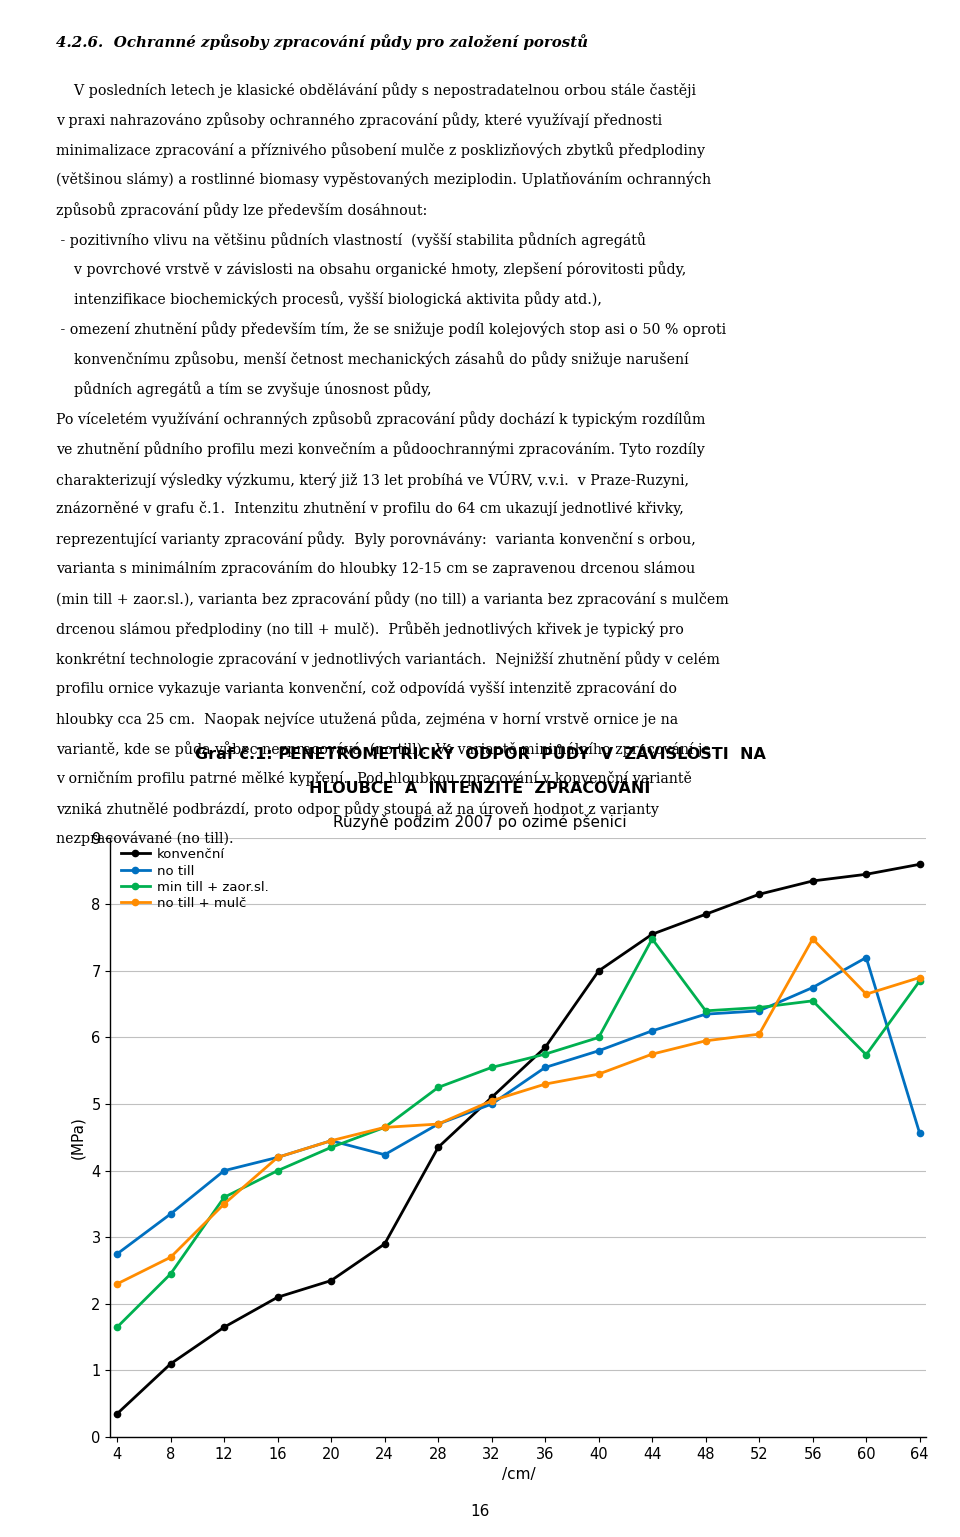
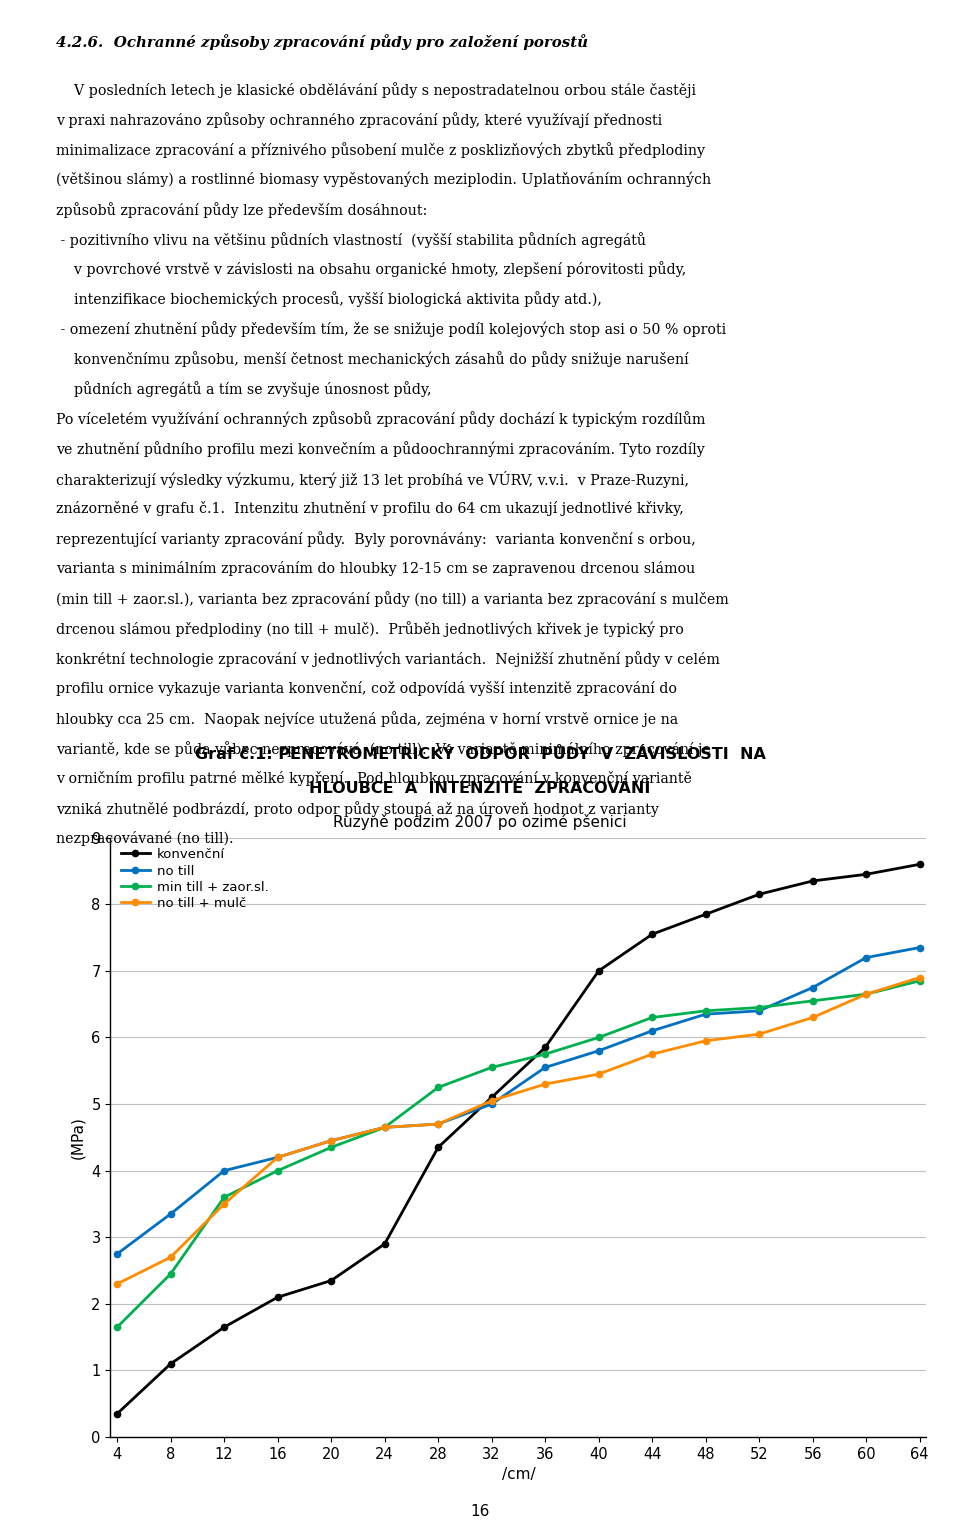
no till/24: 4.24 -> 4.65
min till + zaor.sl./44: 7.48 -> 6.30
no till + mulč/56: 7.48 -> 6.30
min till + zaor.sl./60: 5.74 -> 6.65
no till/64: 4.56 -> 7.35
